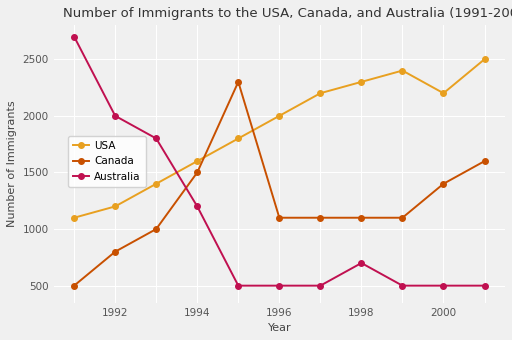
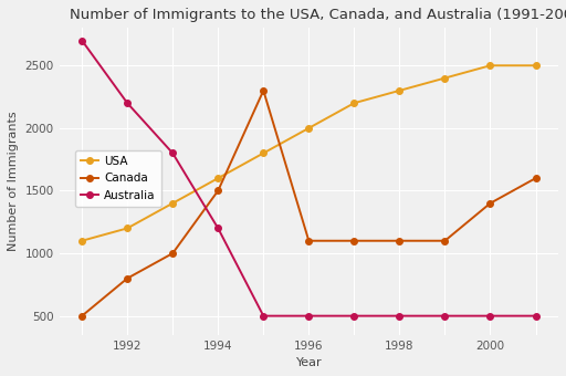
Australia/1992: 2000 -> 2200
Australia/1998: 700 -> 500
USA/2000: 2200 -> 2500
